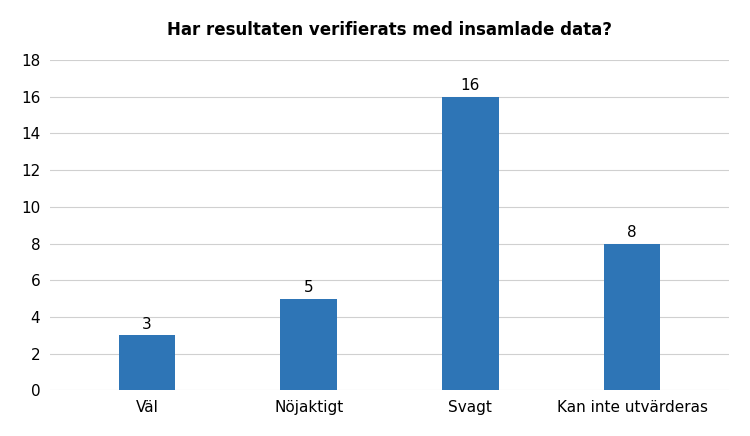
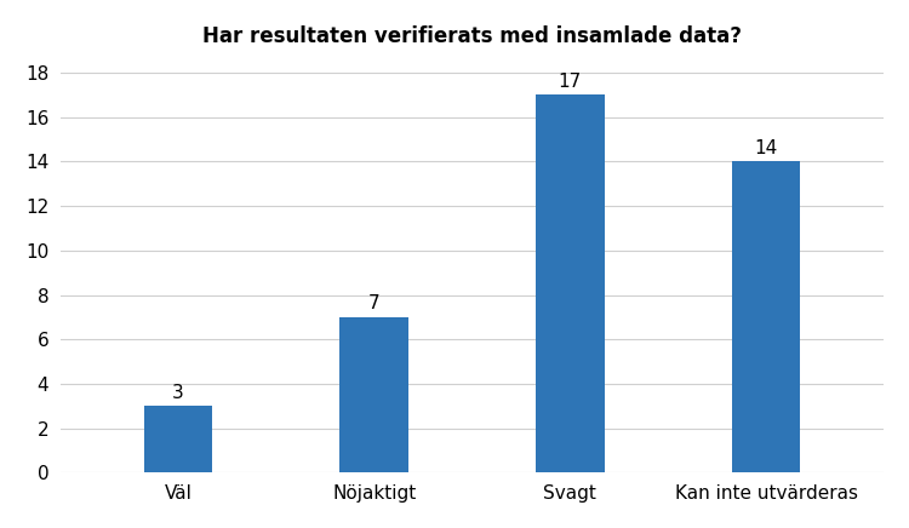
Nöjaktigt: 5 -> 7
Svagt: 16 -> 17
Kan inte utvärderas: 8 -> 14
